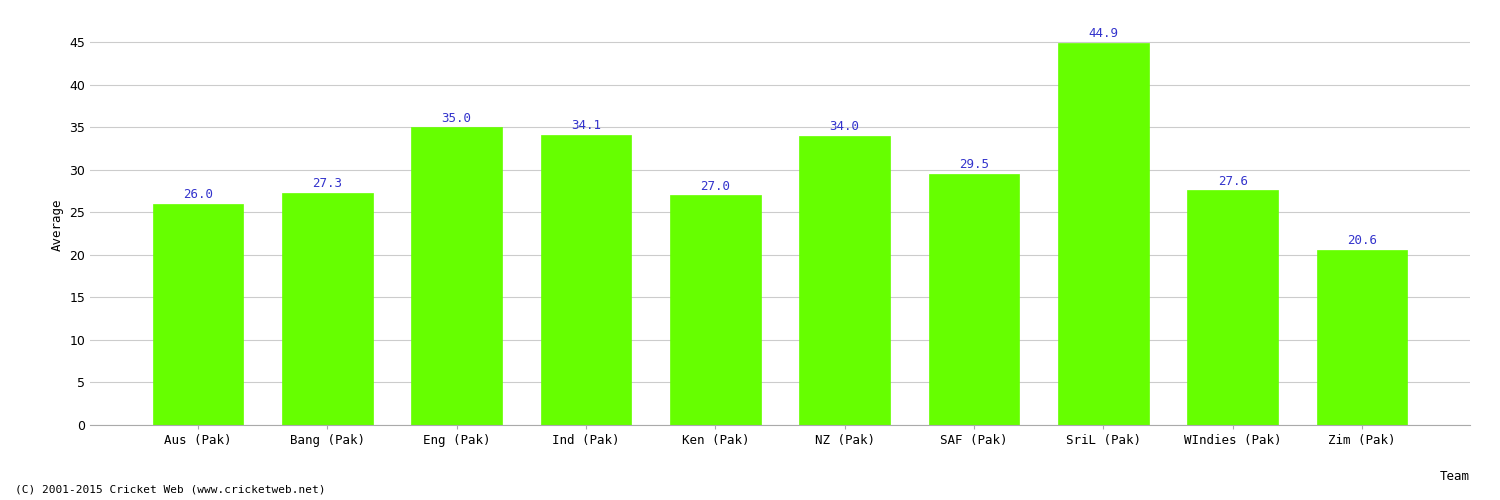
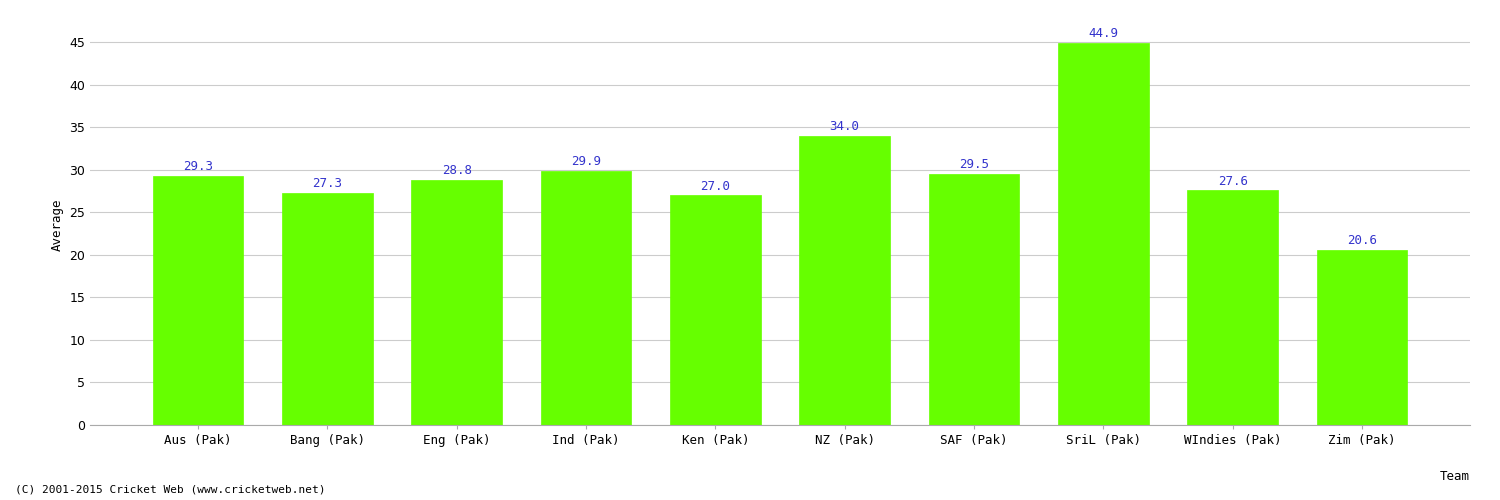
Aus (Pak): 26.0 -> 29.3
Eng (Pak): 35.0 -> 28.8
Ind (Pak): 34.1 -> 29.9
